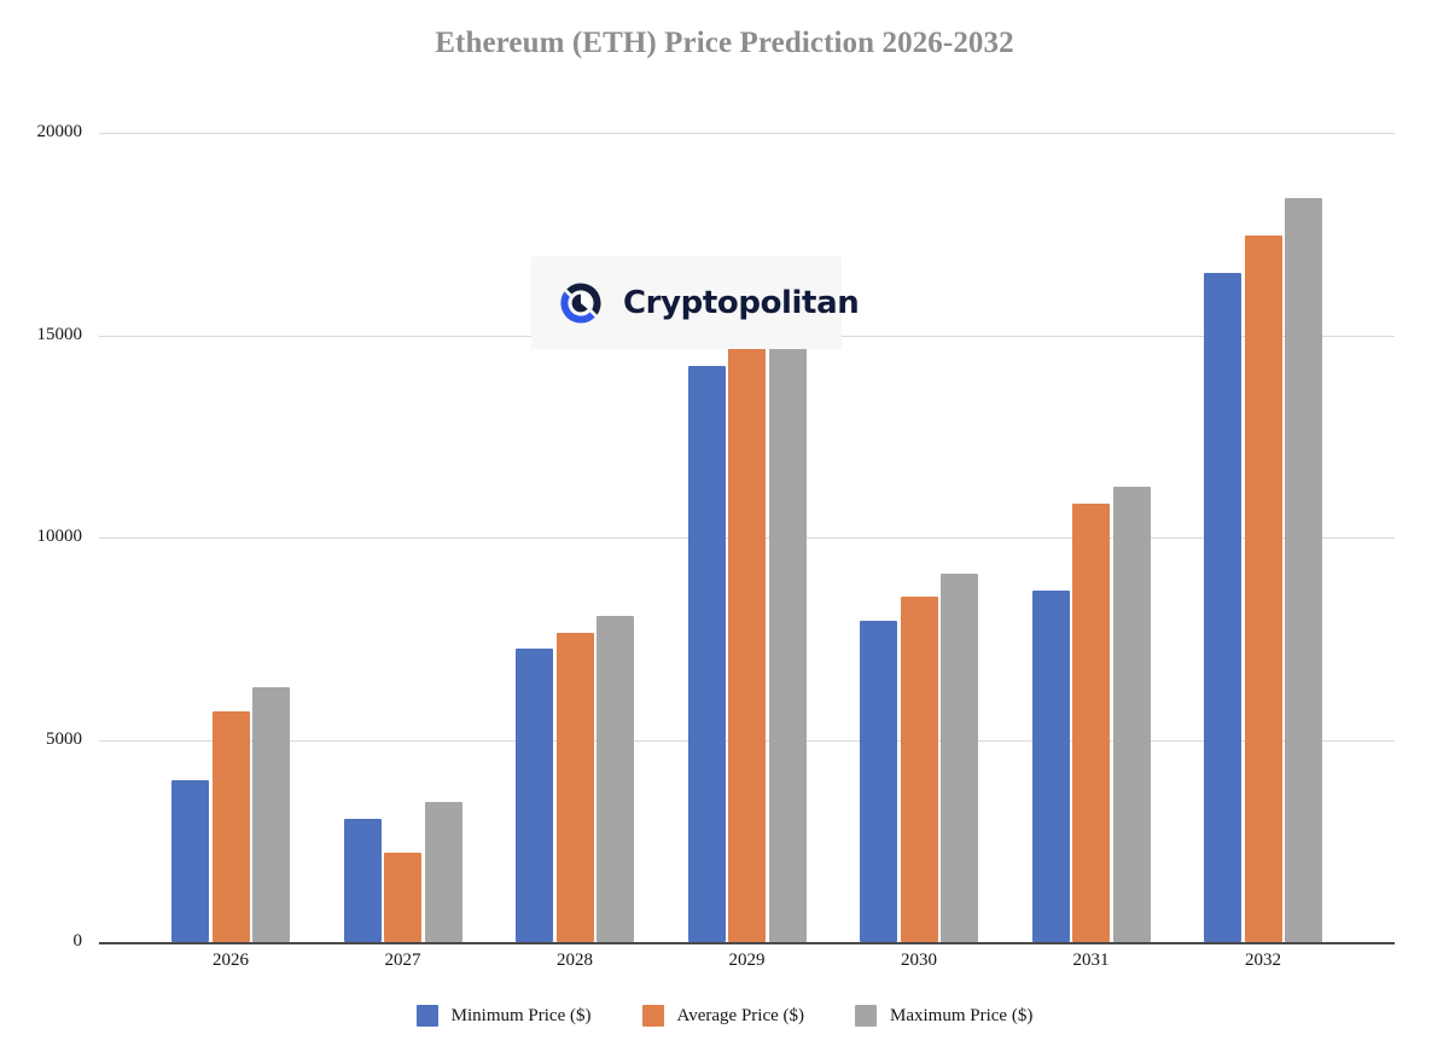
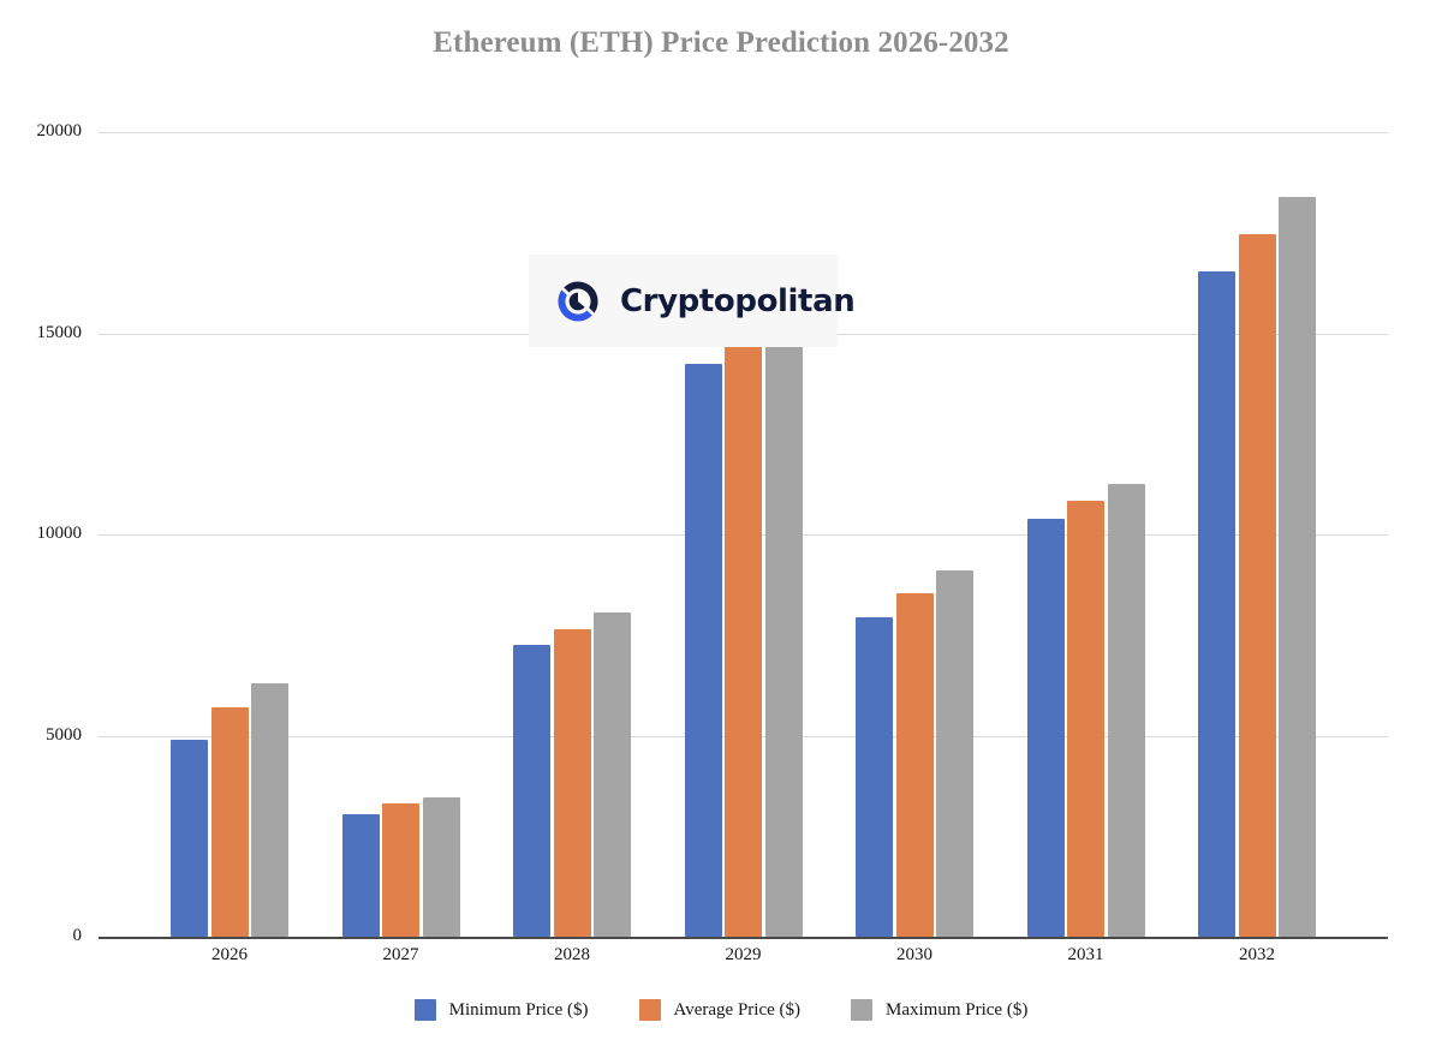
Minimum Price ($)/2026: 4000 -> 4900
Average Price ($)/2027: 2200 -> 3300
Minimum Price ($)/2031: 8700 -> 10400
